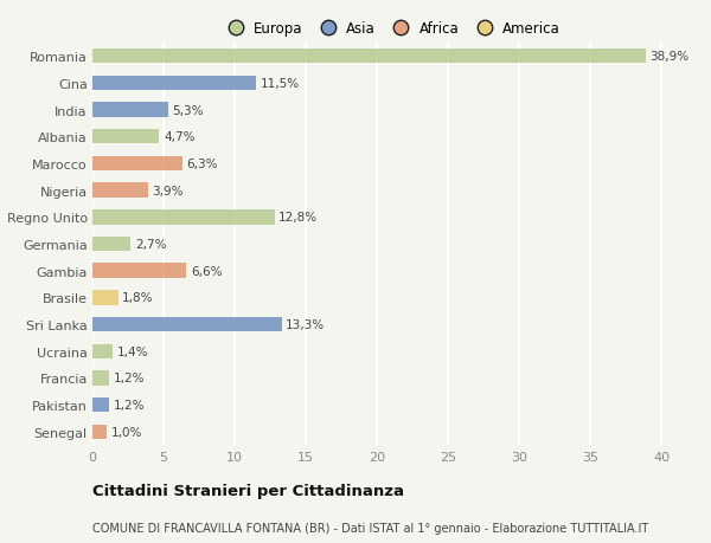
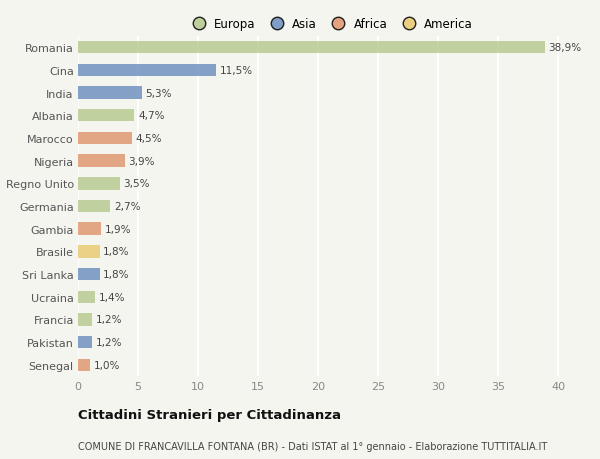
Marocco: 6,3% -> 4,5%
Regno Unito: 12,8% -> 3,5%
Gambia: 6,6% -> 1,9%
Sri Lanka: 13,3% -> 1,8%
